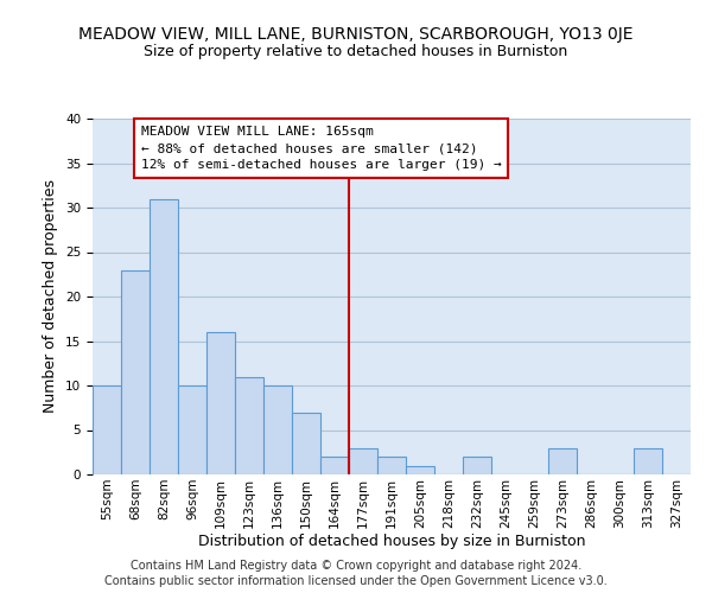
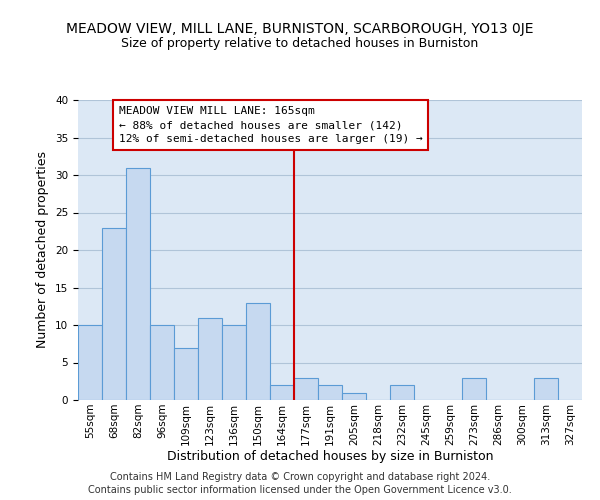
109sqm: 16 -> 7
150sqm: 7 -> 13
